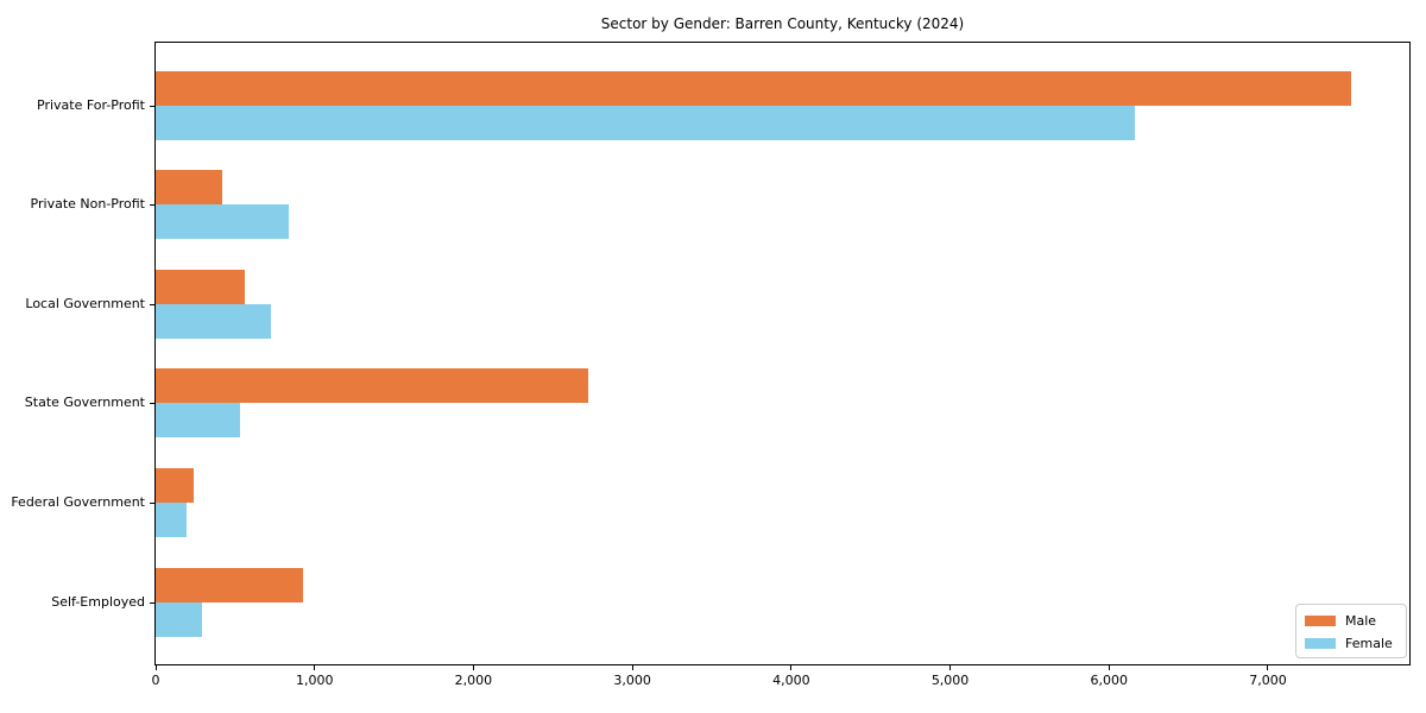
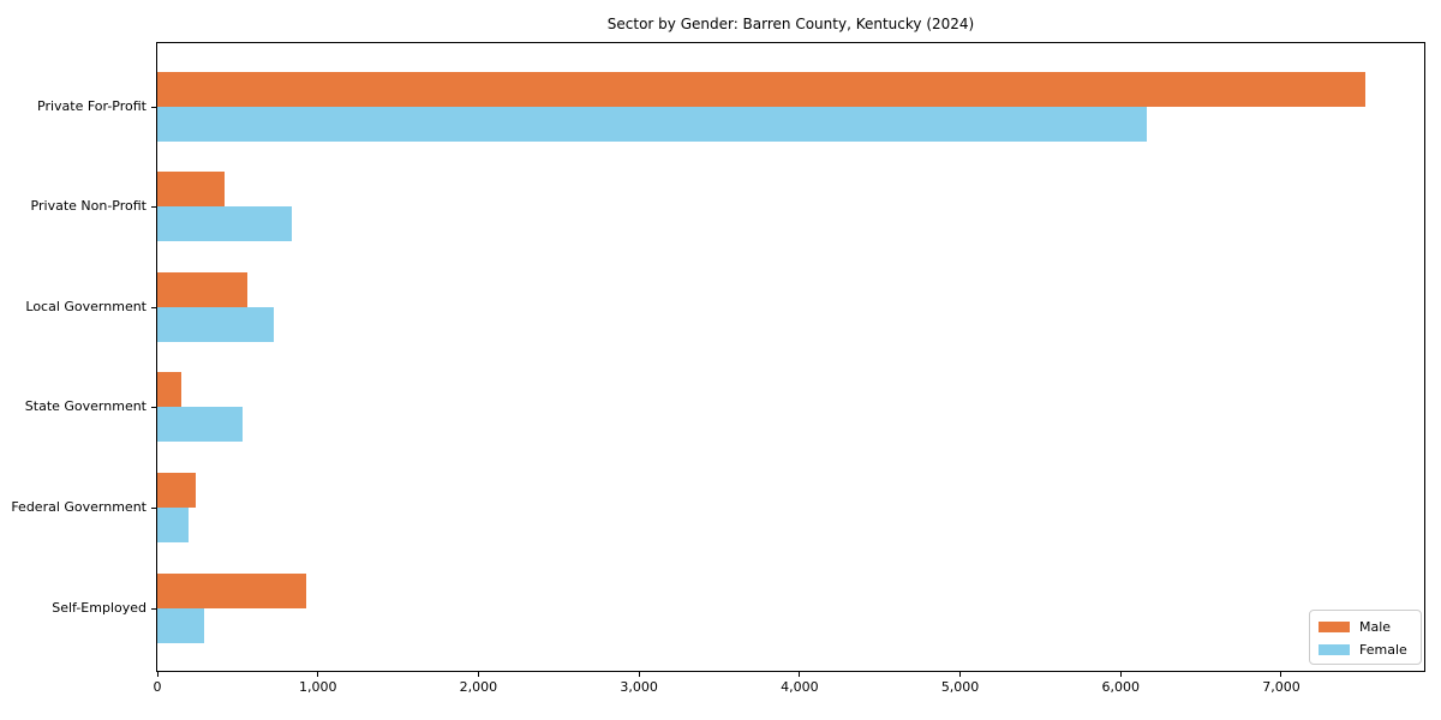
Male/State Government: 2720 -> 150
